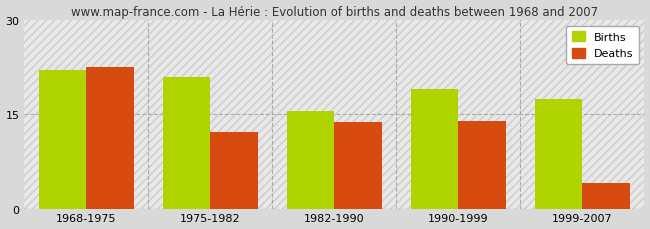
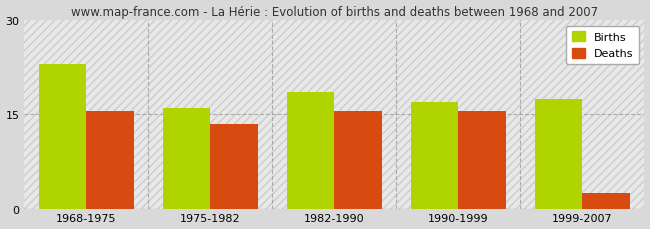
Births/1968-1975: 22.0 -> 23.0
Deaths/1968-1975: 22.6 -> 15.5
Births/1975-1982: 21.0 -> 16.0
Deaths/1975-1982: 12.2 -> 13.5
Births/1982-1990: 15.6 -> 18.5
Deaths/1982-1990: 13.8 -> 15.5
Births/1990-1999: 19.0 -> 17.0
Deaths/1990-1999: 14.0 -> 15.5
Deaths/1999-2007: 4.0 -> 2.5
